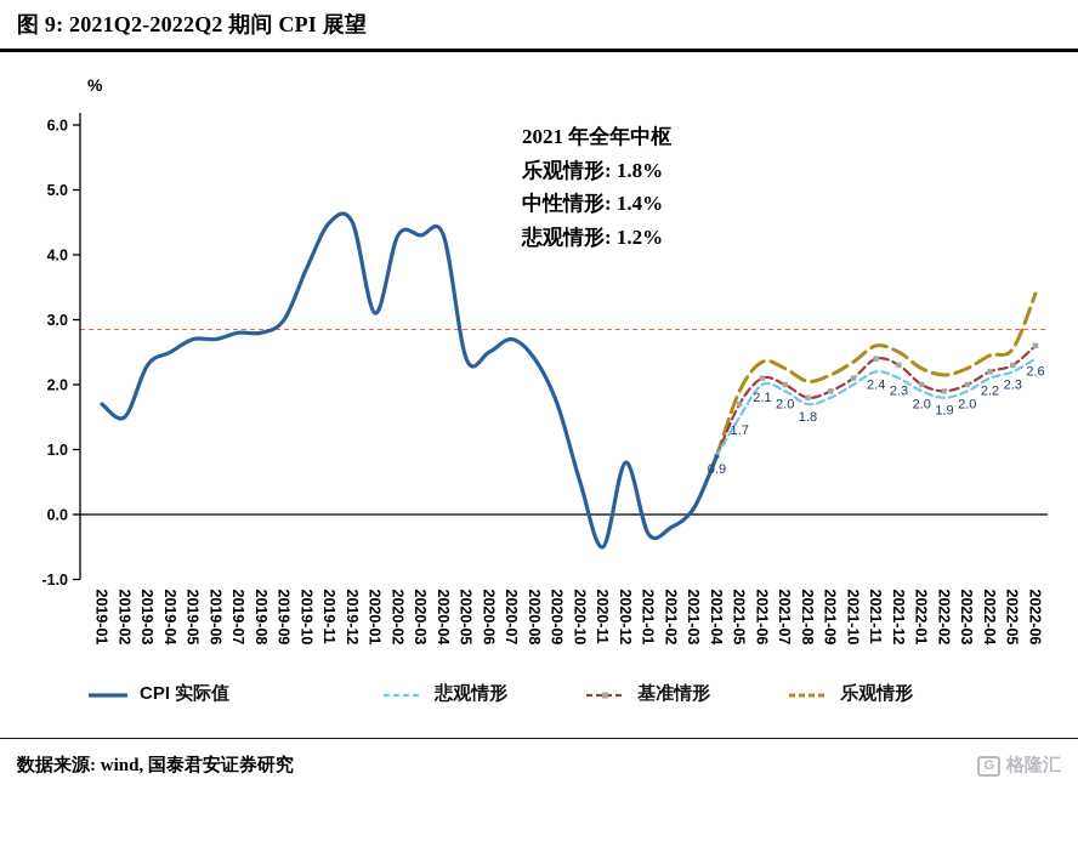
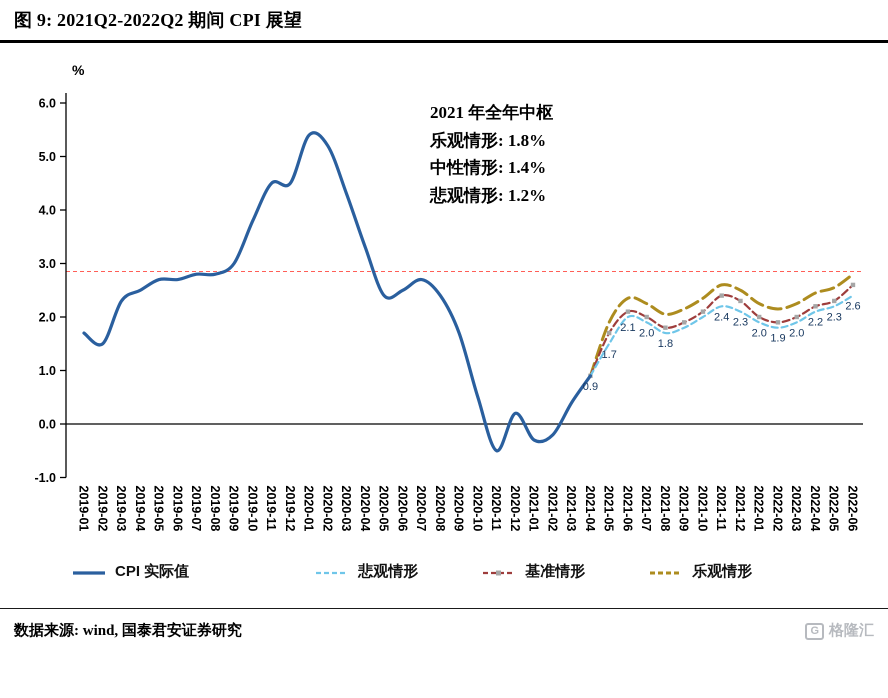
CPI实际值/2020-01: 3.1 -> 5.4
CPI实际值/2020-02: 4.3 -> 5.2
CPI实际值/2020-04: 4.3 -> 3.3
CPI实际值/2020-12: 0.8 -> 0.2
CPI实际值/2021-03: 0.1 -> 0.4
乐观情形/2022-06: 3.4 -> 2.8
